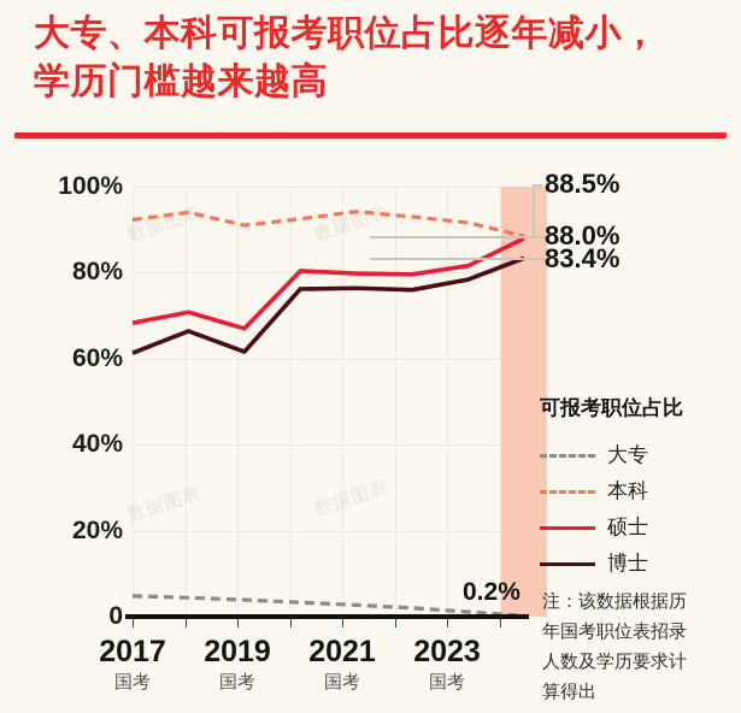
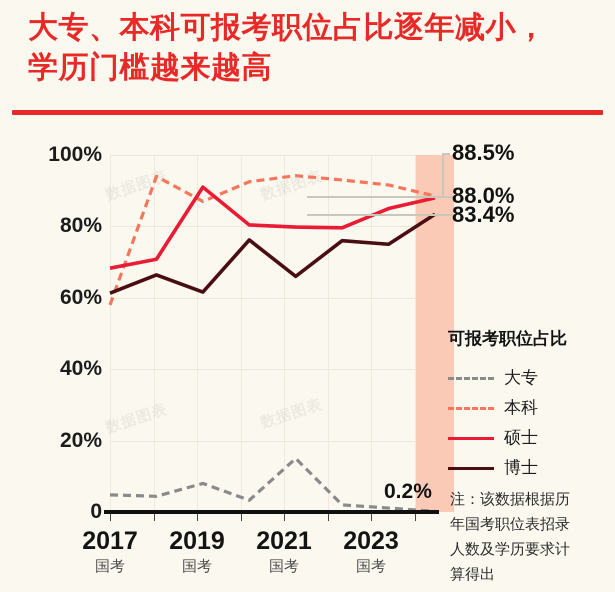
本科/2017: 92% -> 58%
大专/2019: 4% -> 8%
本科/2019: 91% -> 87%
硕士/2019: 67% -> 91%
大专/2021: 3% -> 15%
博士/2021: 76% -> 66%
硕士/2023: 82% -> 85%
博士/2023: 78% -> 75%
